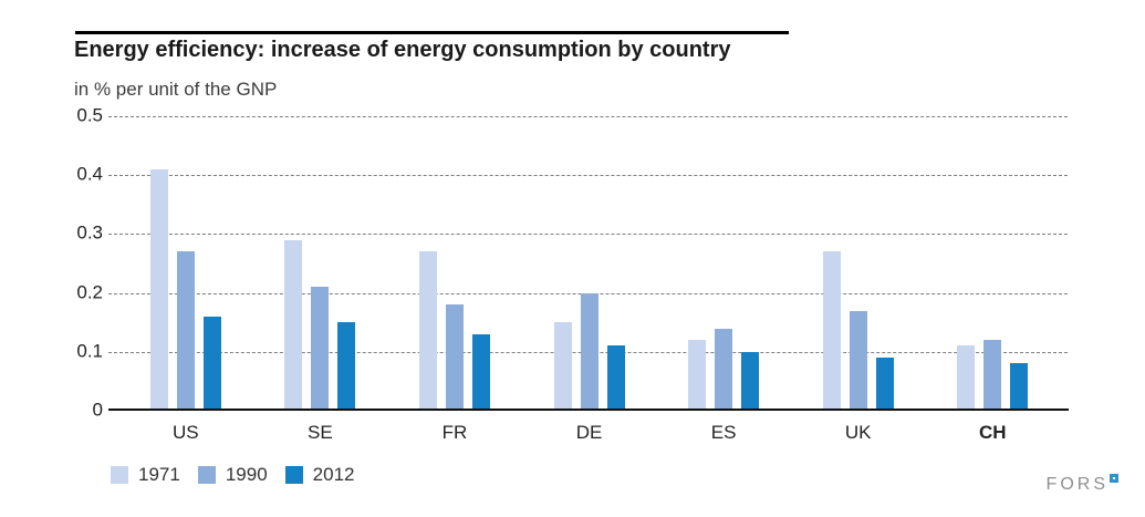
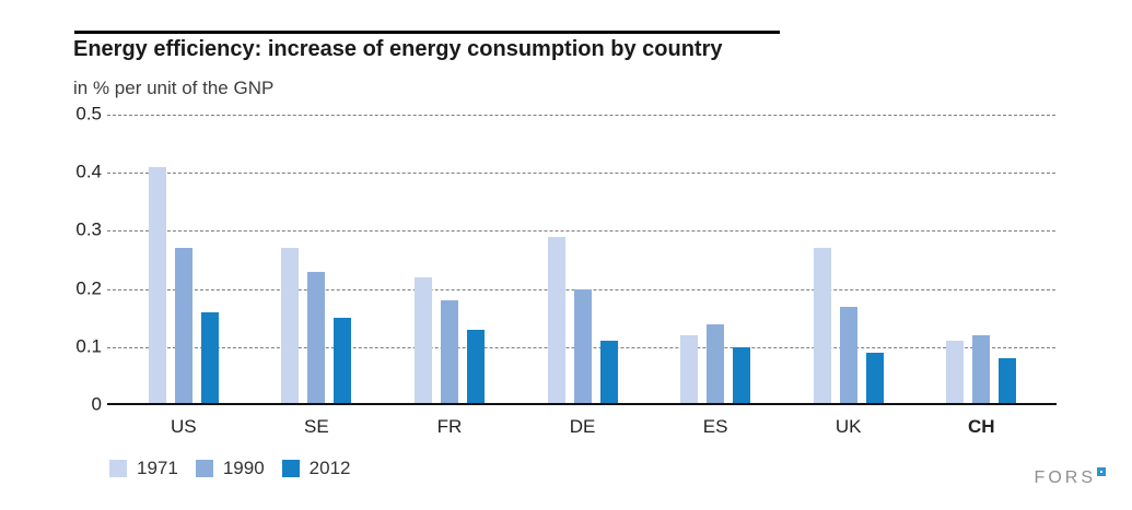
1971/SE: 0.29 -> 0.27
1990/SE: 0.21 -> 0.23
1971/FR: 0.27 -> 0.22
1971/DE: 0.15 -> 0.29
